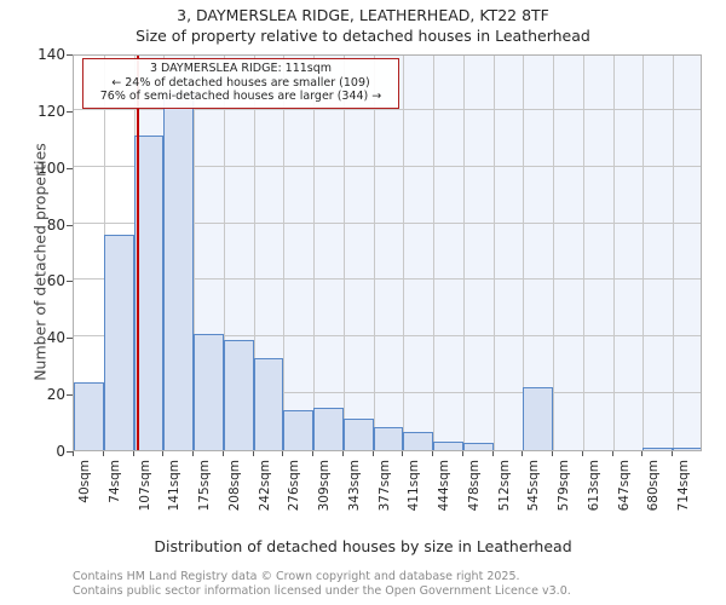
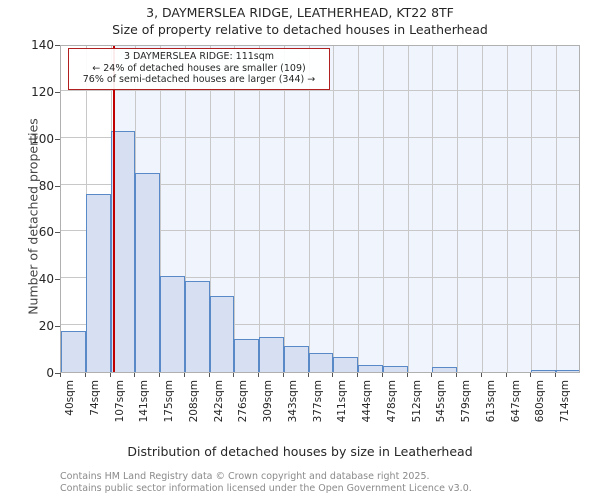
40sqm: 24 -> 18
107sqm: 111 -> 103
141sqm: 126 -> 85
545sqm: 22 -> 2
